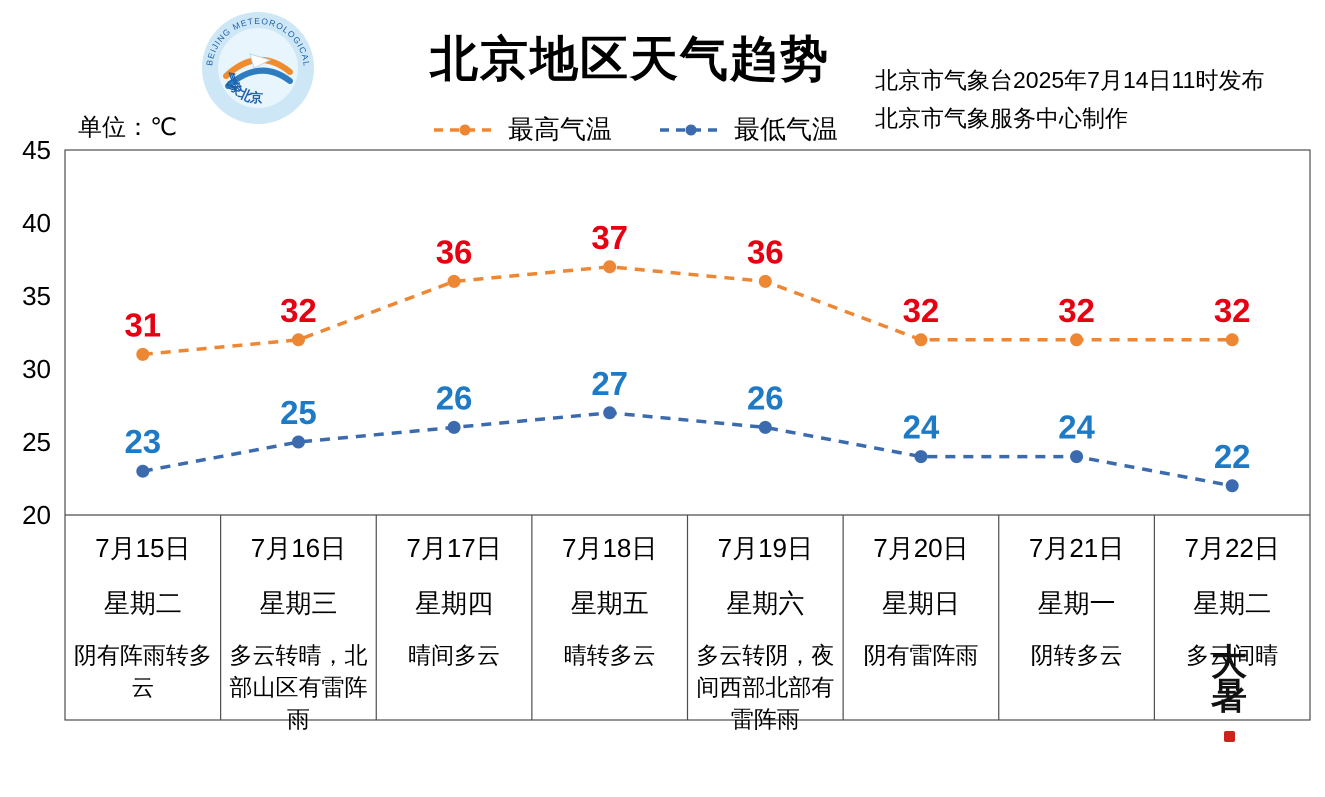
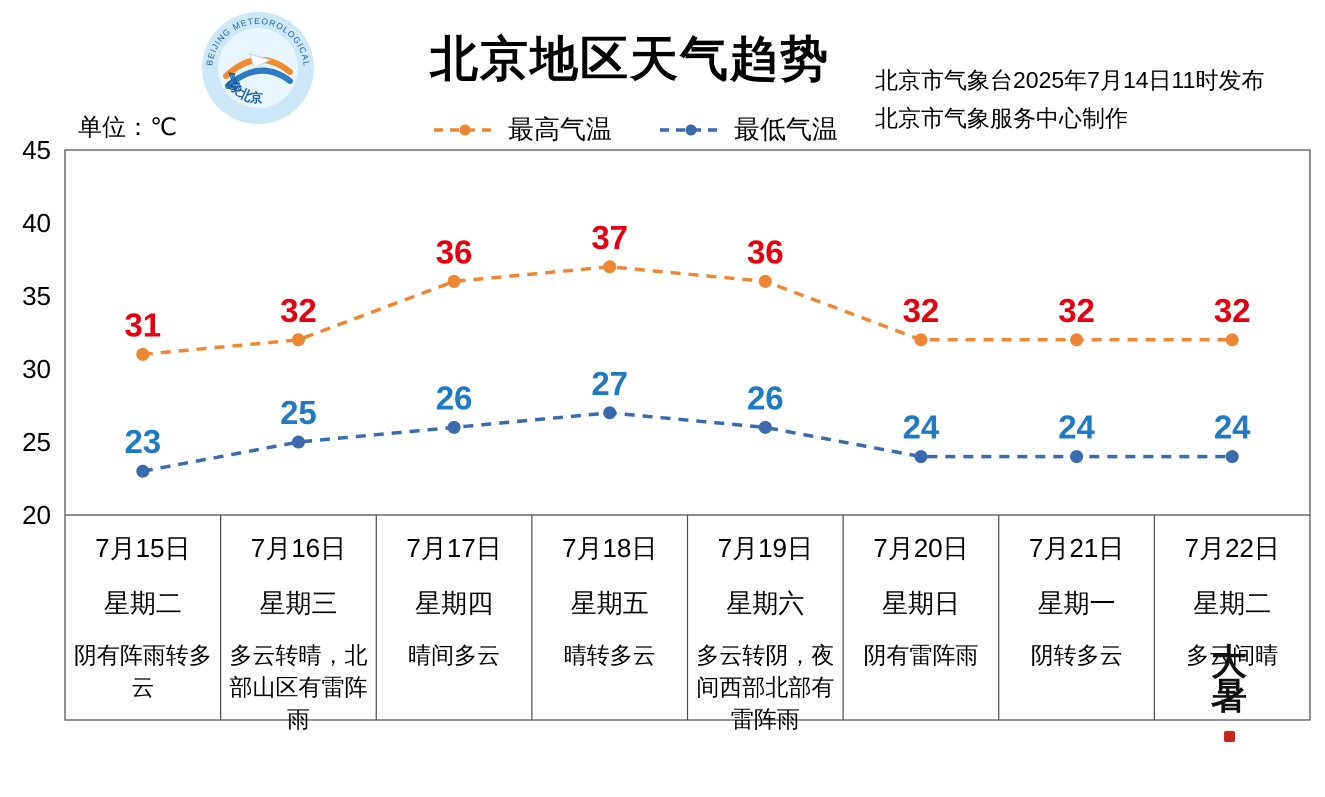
最低气温/7月22日: 22 -> 24
